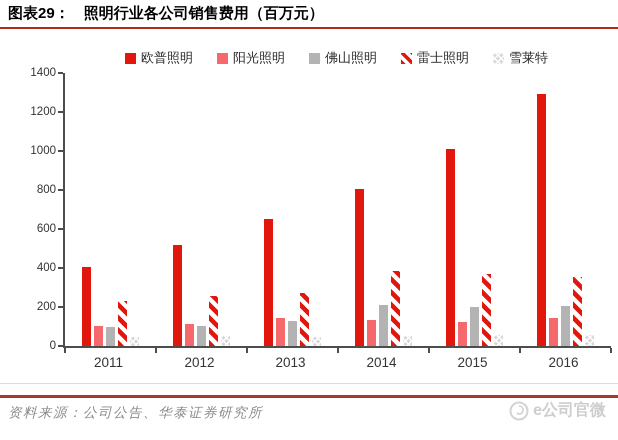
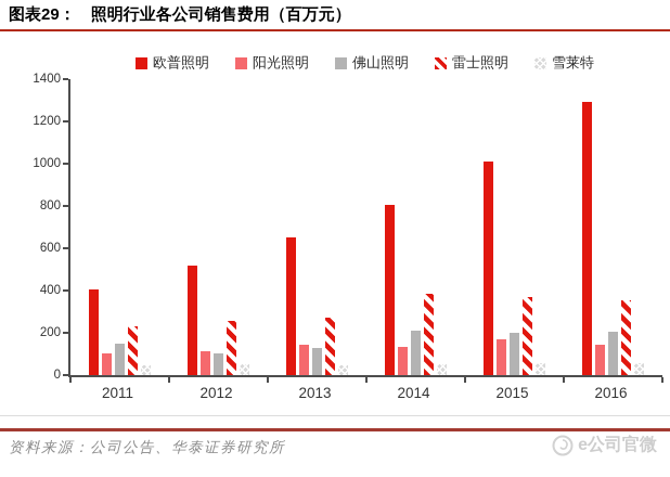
佛山照明/2011: 100 -> 150
阳光照明/2015: 120 -> 170
